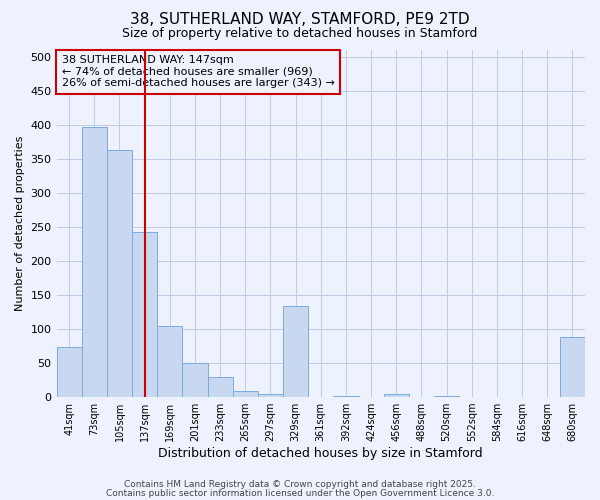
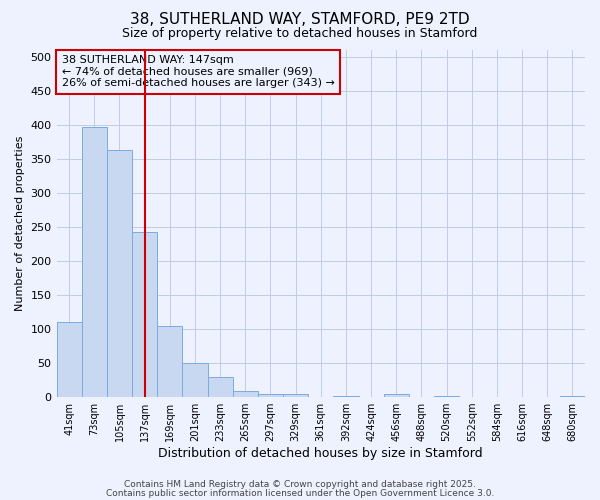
41sqm: 74 -> 111
329sqm: 134 -> 5
680sqm: 88 -> 2
